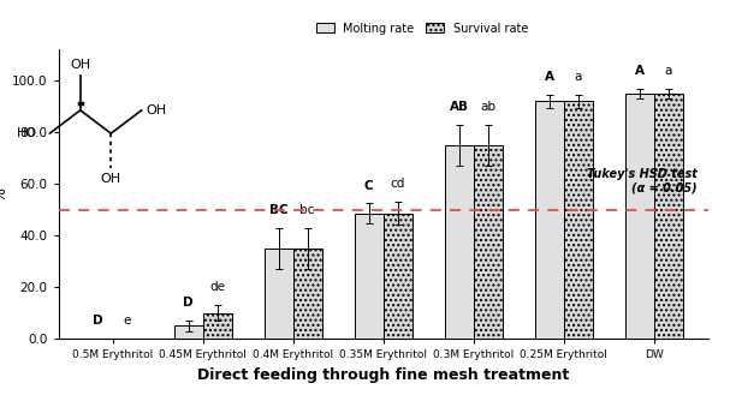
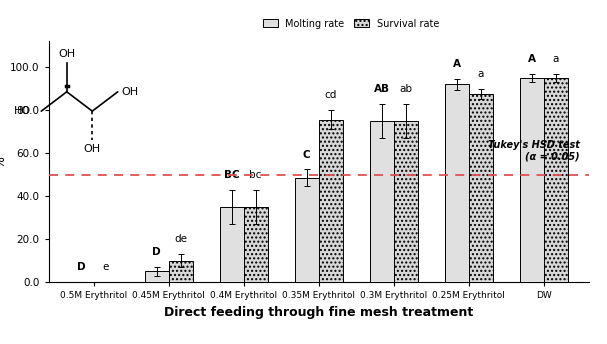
Survival rate/0.35M Erythritol: 48.5 -> 75.5
Survival rate/0.25M Erythritol: 92.0 -> 87.5
